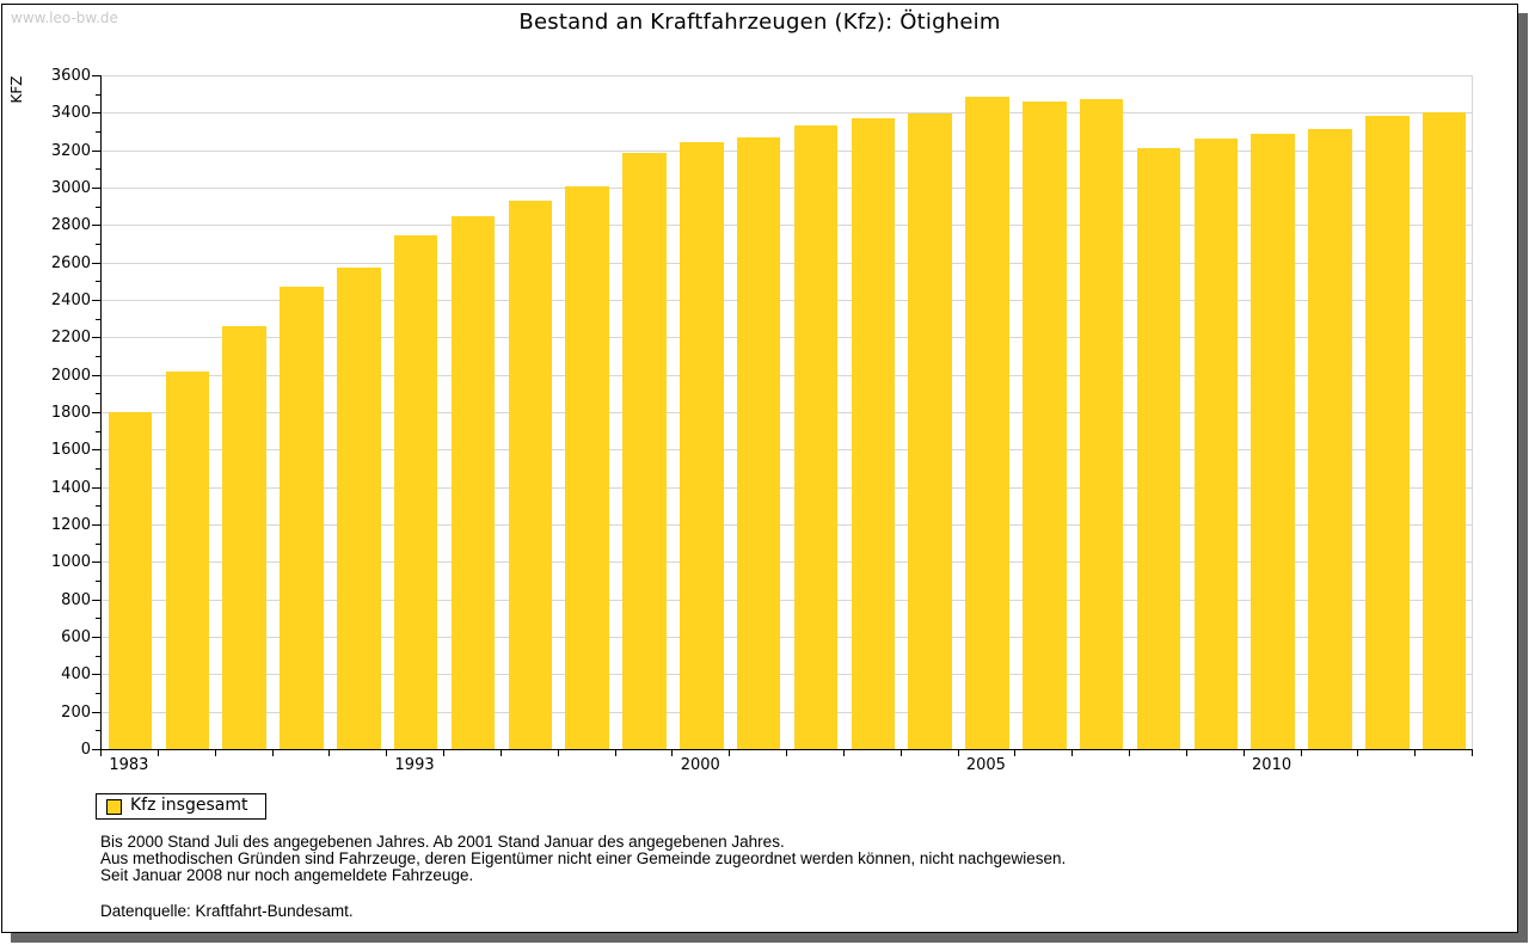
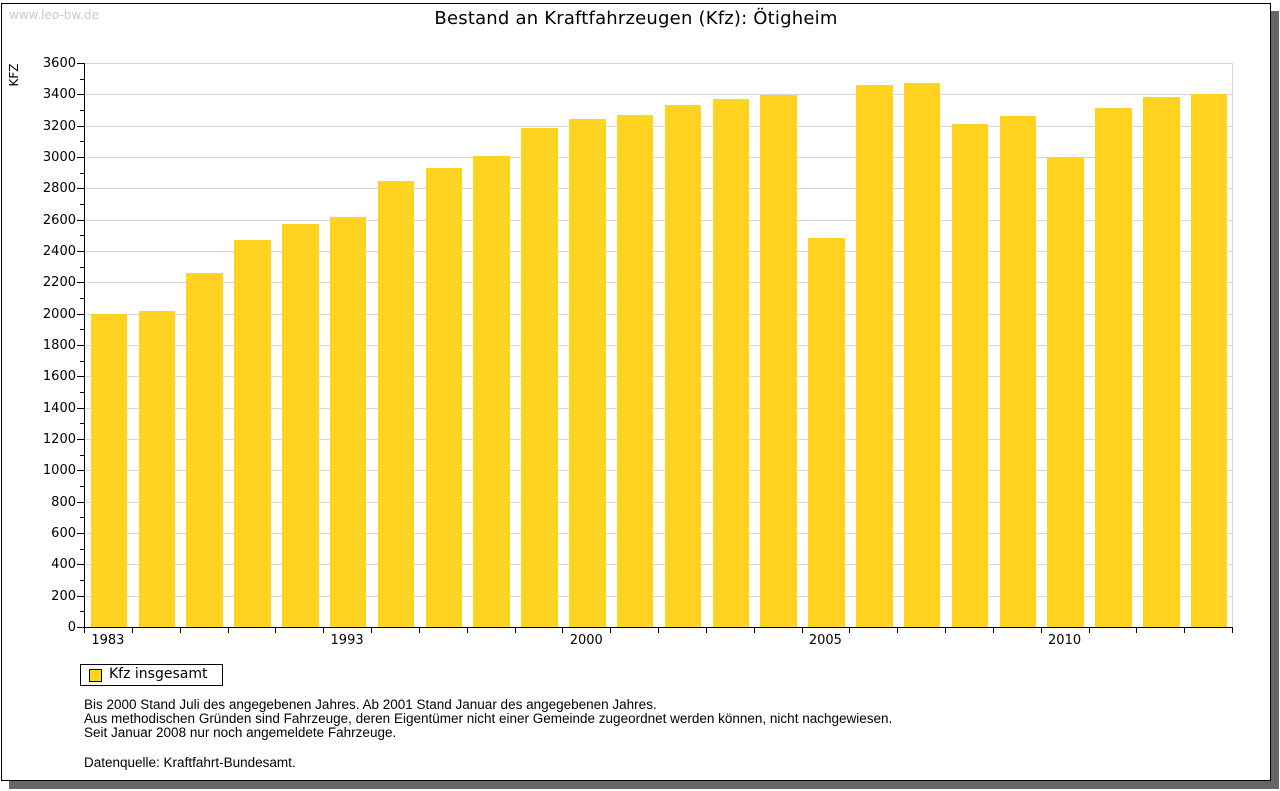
1983: 1800 -> 2000
1993: 2740 -> 2620
2005: 3480 -> 2480
2010: 3290 -> 3000
